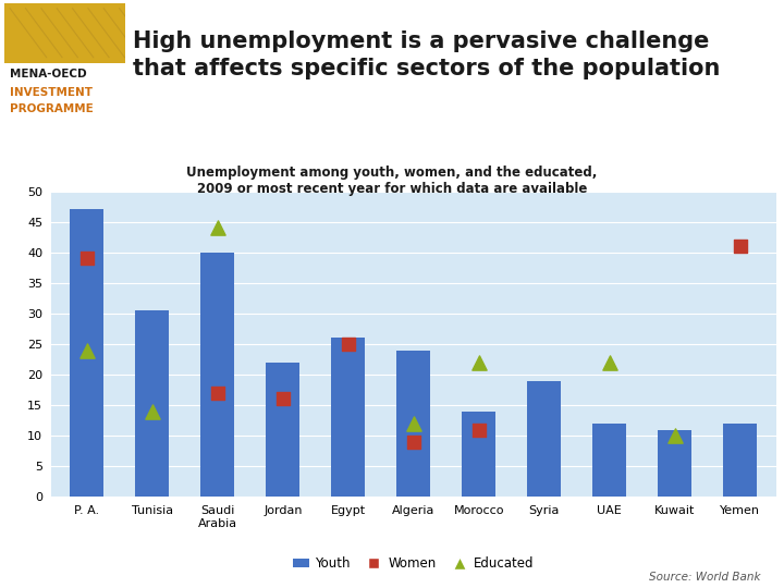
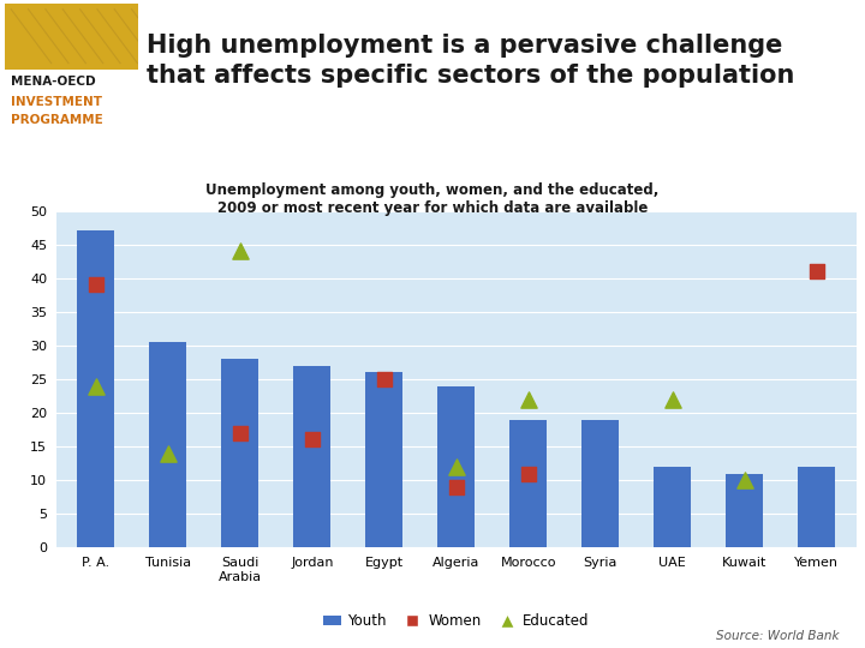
Youth/Saudi Arabia: 40.0 -> 28.0
Youth/Jordan: 22.0 -> 27.0
Youth/Morocco: 14.0 -> 19.0
